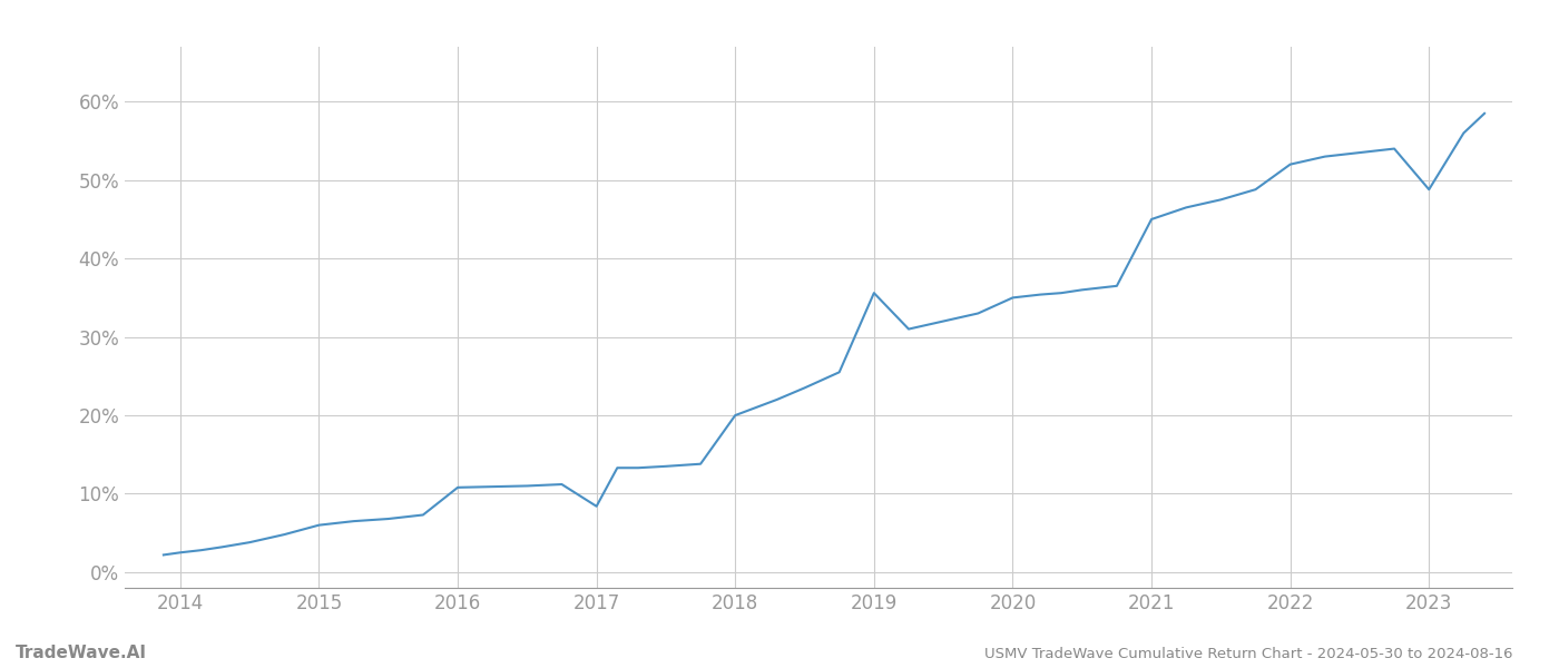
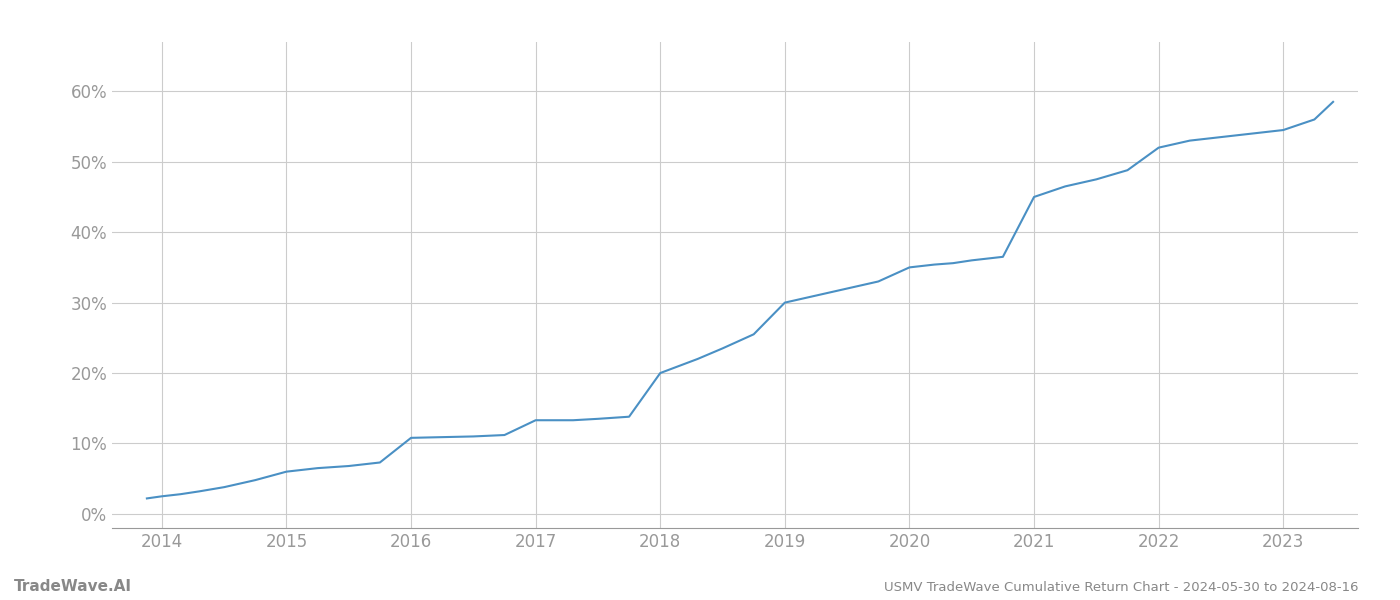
2017: 8.4% -> 13.3%
2019: 35.6% -> 30.0%
2023: 48.8% -> 54.5%
